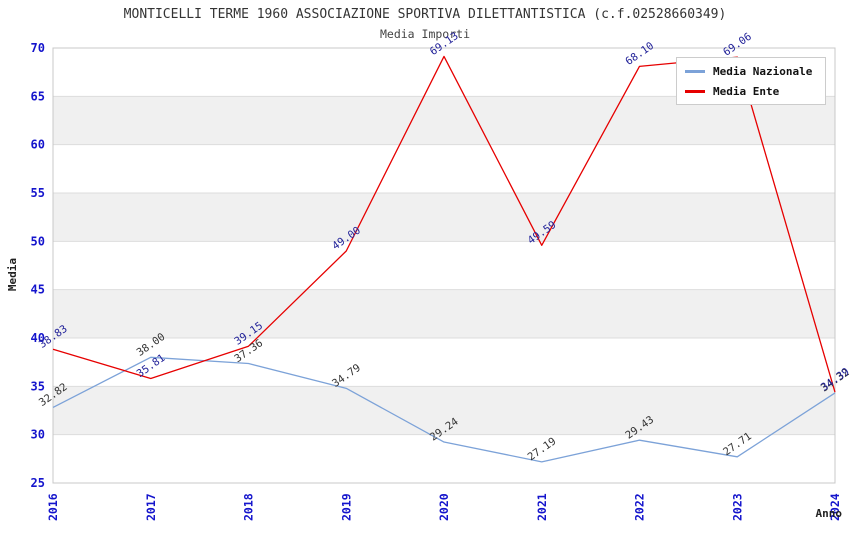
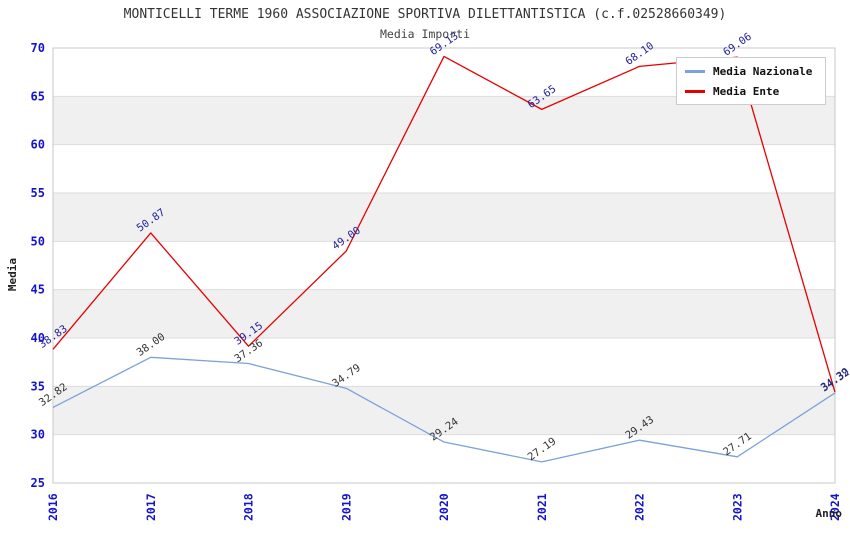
Media Ente/2017: 35.81 -> 50.87
Media Ente/2021: 49.59 -> 63.65
